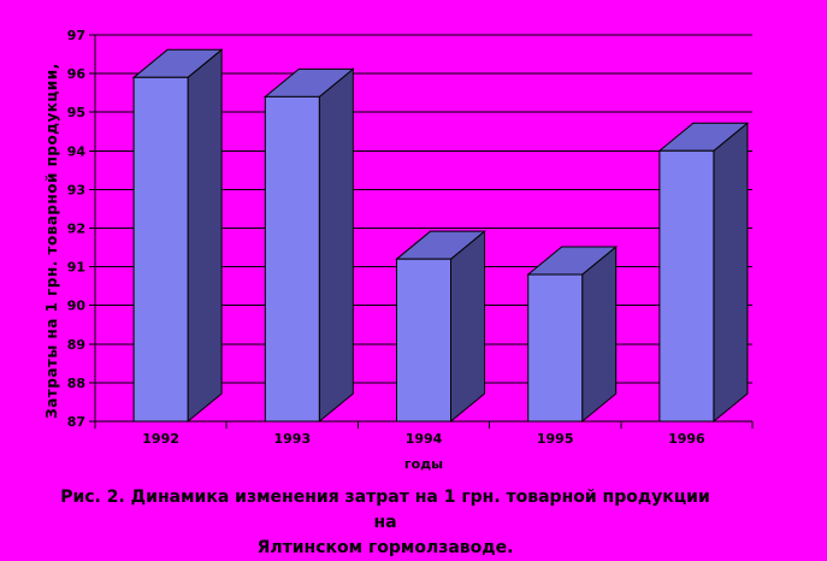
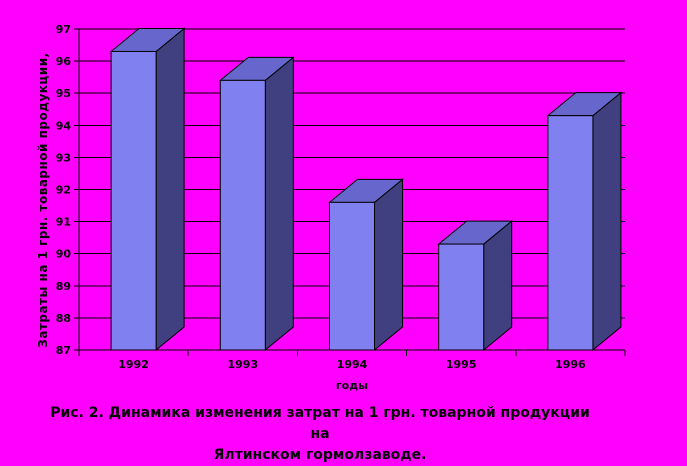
1992: 95.9 -> 96.3
1994: 91.2 -> 91.6
1995: 90.8 -> 90.3
1996: 94.0 -> 94.3
